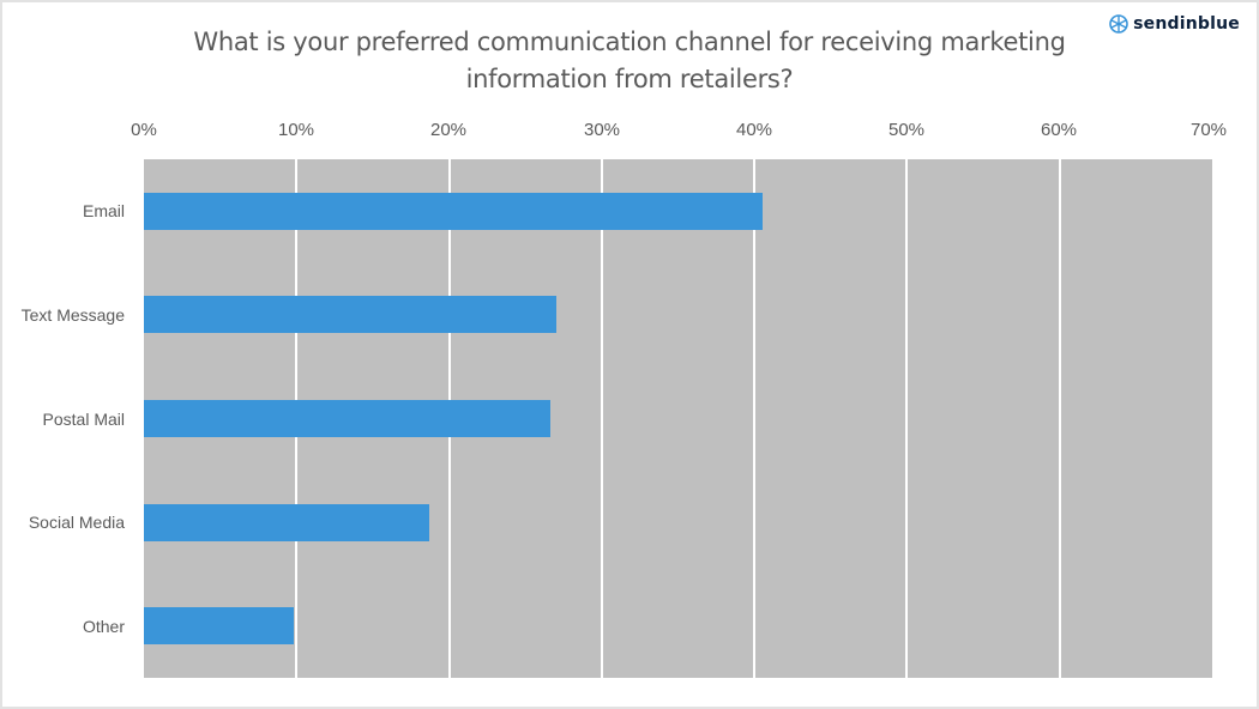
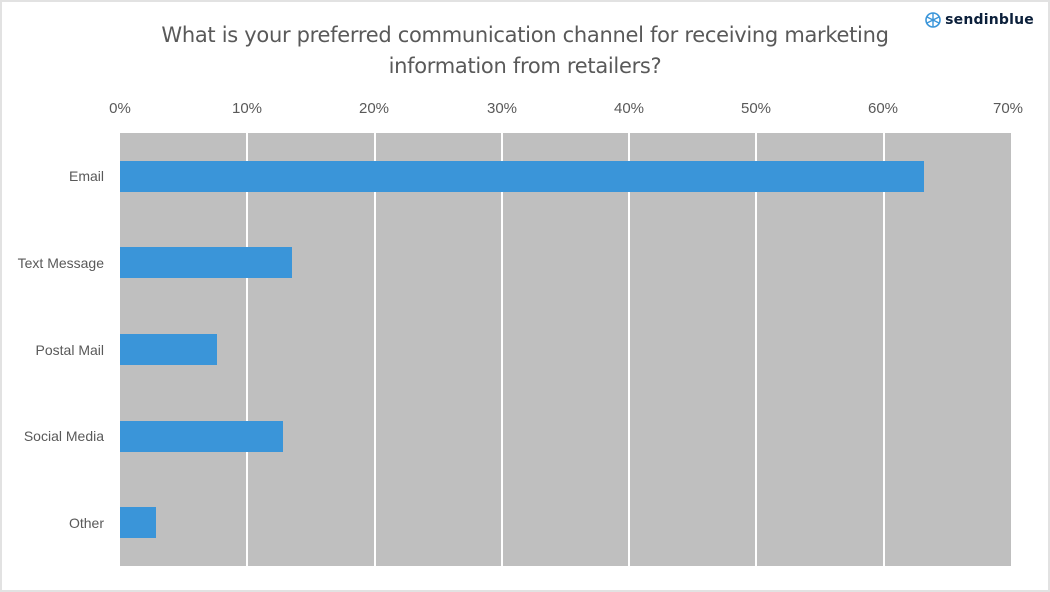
Email: 40.5% -> 63.2%
Text Message: 27.0% -> 13.5%
Postal Mail: 26.6% -> 7.6%
Social Media: 18.7% -> 12.8%
Other: 9.8% -> 2.8%
